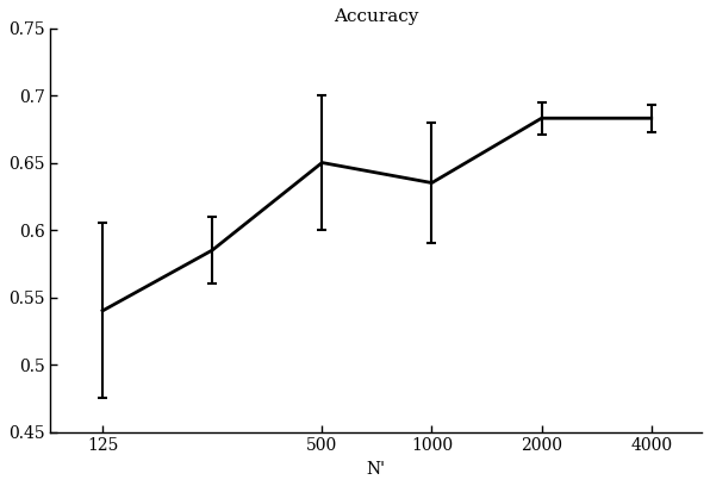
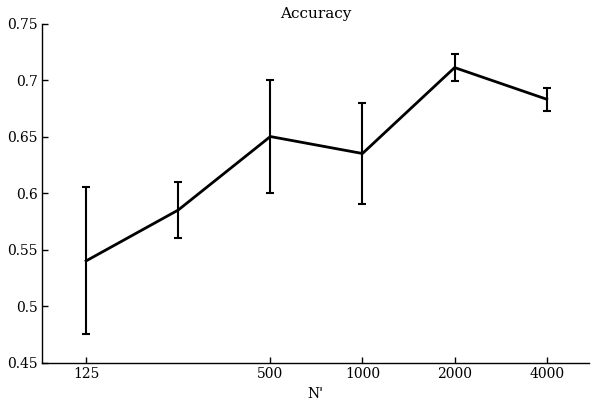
2000: 0.683 -> 0.711
